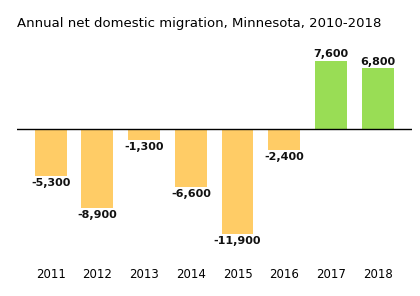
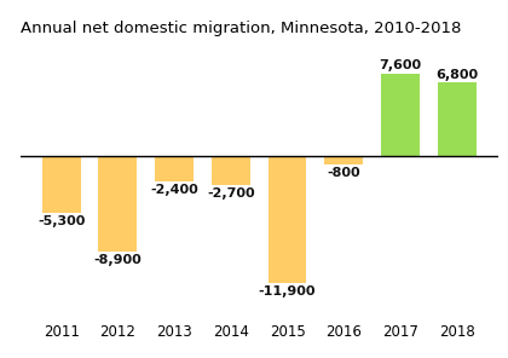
2013: -1,300 -> -2,400
2014: -6,600 -> -2,700
2016: -2,400 -> -800
